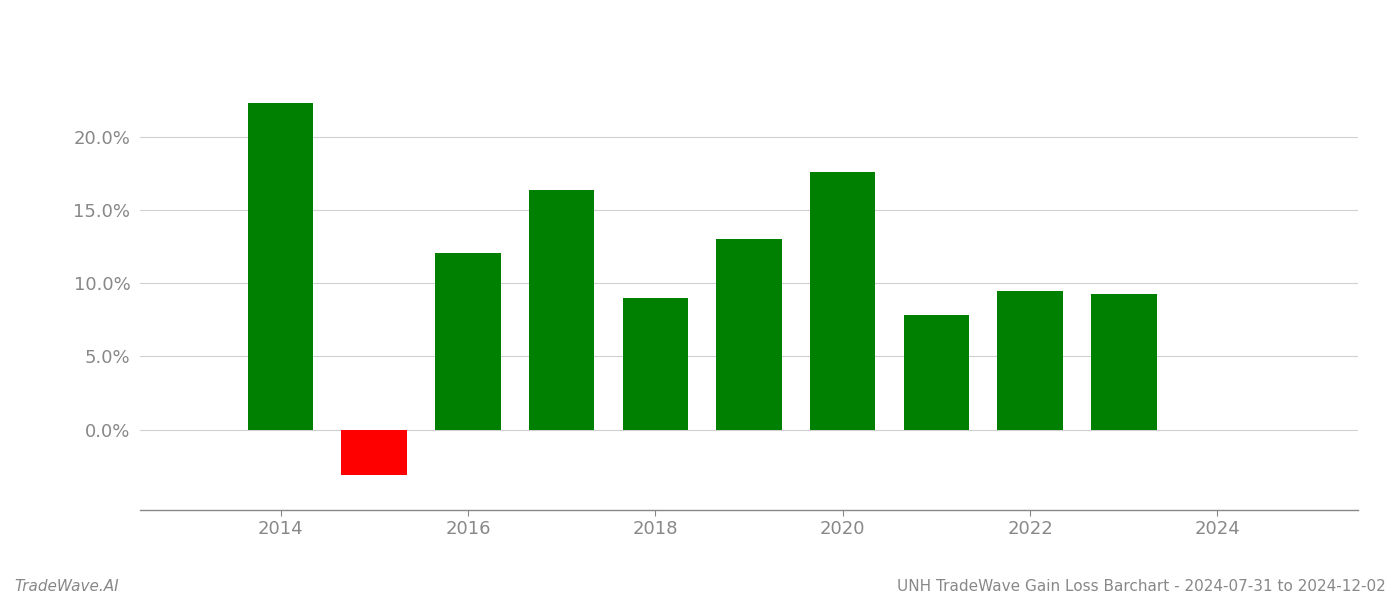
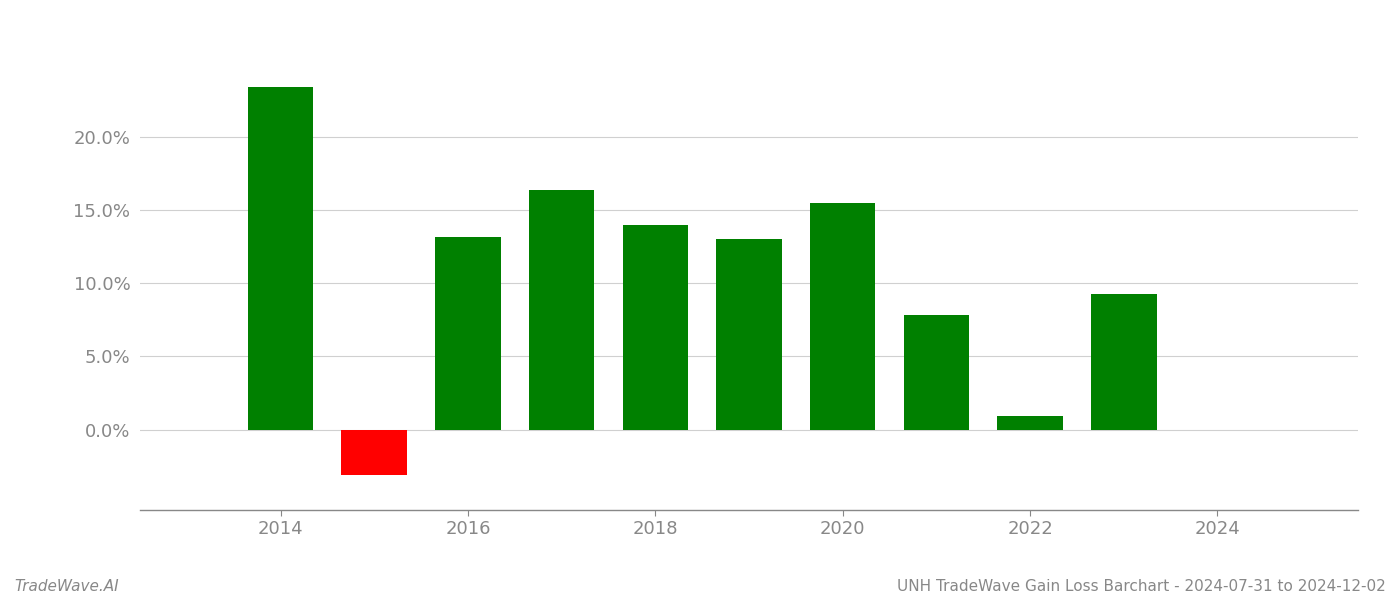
2014: 22.3% -> 23.4%
2016: 12.1% -> 13.2%
2018: 9.0% -> 14.0%
2020: 17.6% -> 15.5%
2022: 9.5% -> 0.9%
